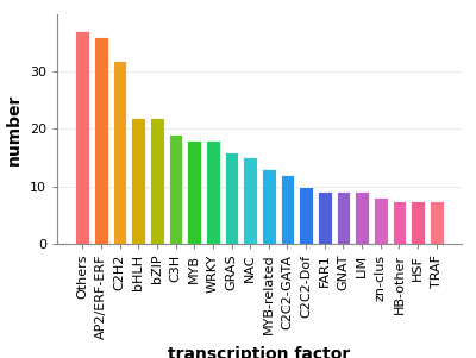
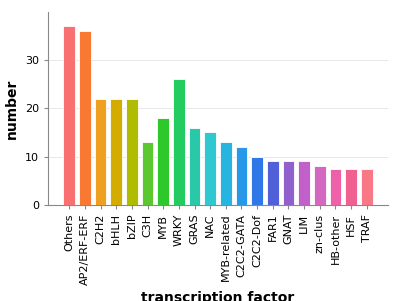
C2H2: 32.0 -> 22.0
C3H: 19.0 -> 13.0
WRKY: 18.0 -> 26.0
